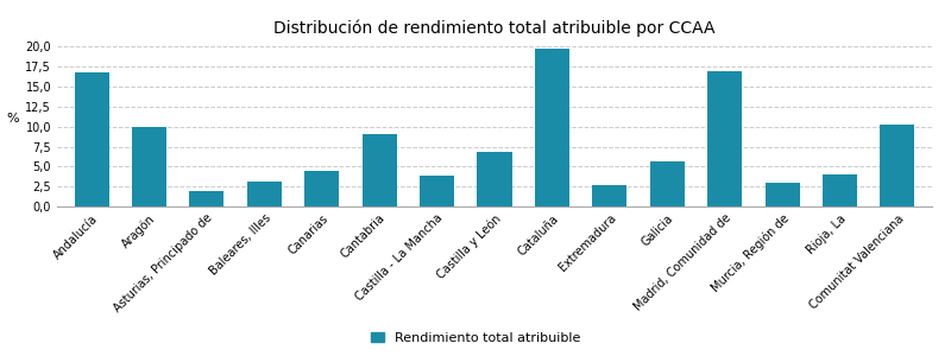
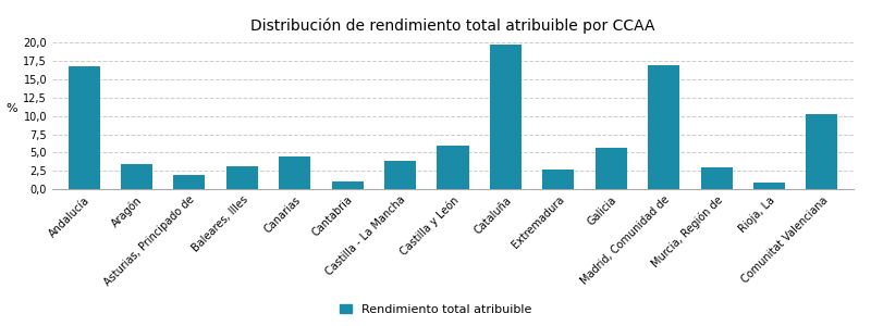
Aragón: 10,0 -> 3,4
Cantabria: 9,0 -> 1,1
Castilla y León: 6,8 -> 6,0
Rioja, La: 4,0 -> 0,9
